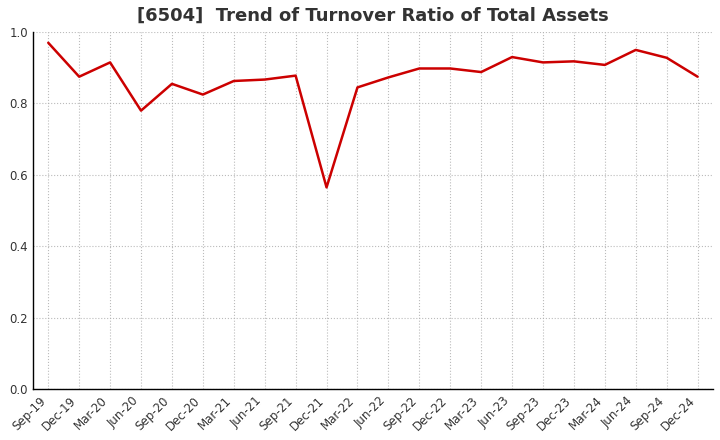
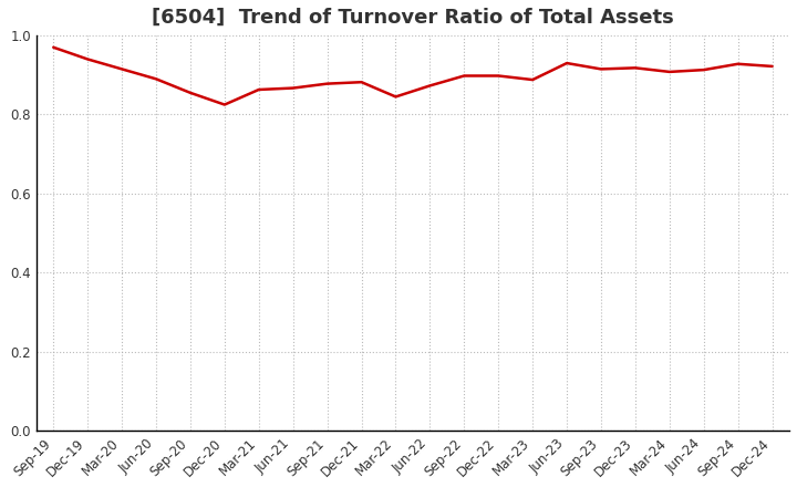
Dec-19: 0.875 -> 0.940
Jun-20: 0.780 -> 0.890
Dec-21: 0.565 -> 0.882
Jun-24: 0.950 -> 0.913
Dec-24: 0.875 -> 0.922
